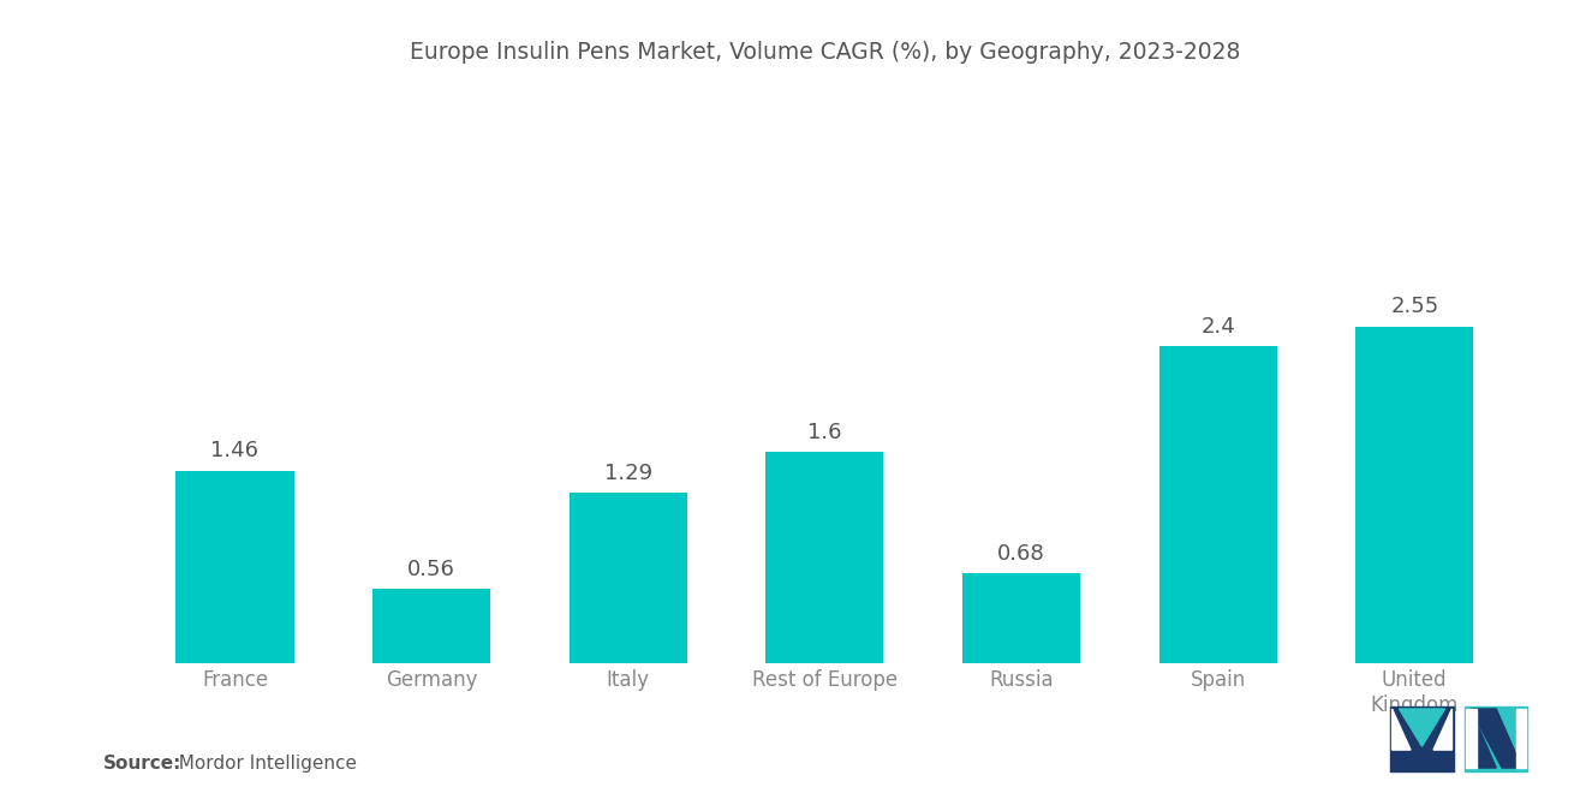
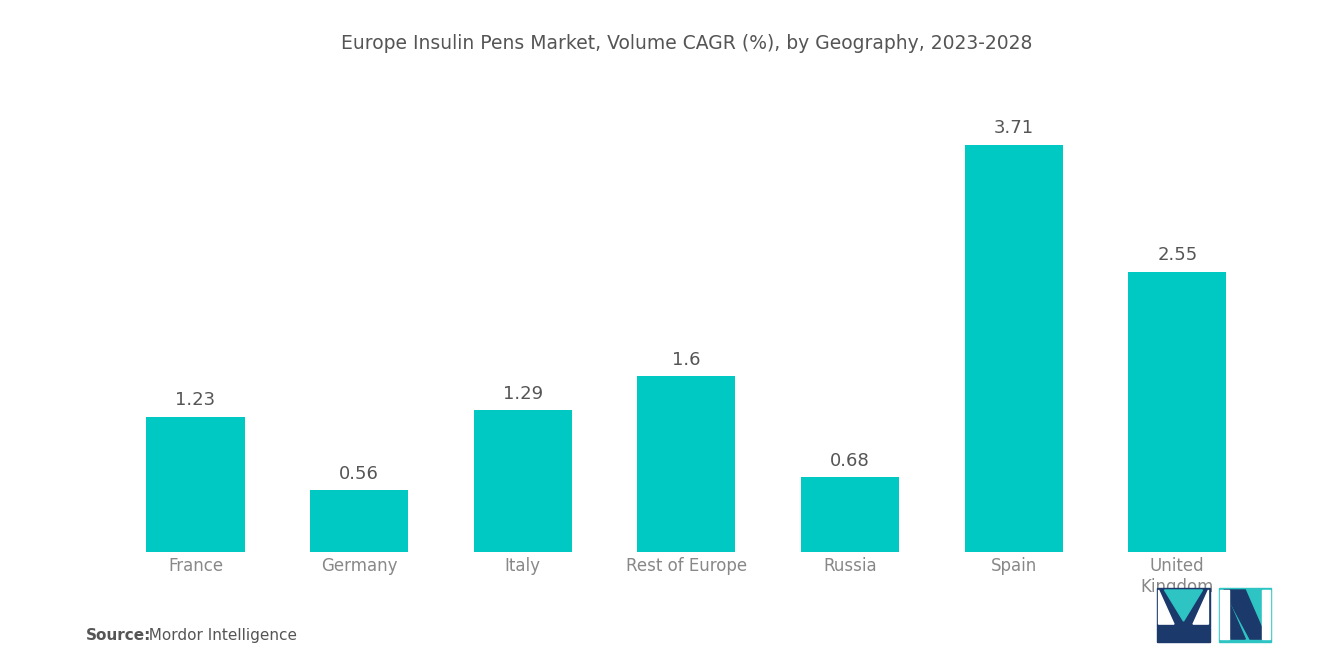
France: 1.46 -> 1.23
Spain: 2.4 -> 3.71
